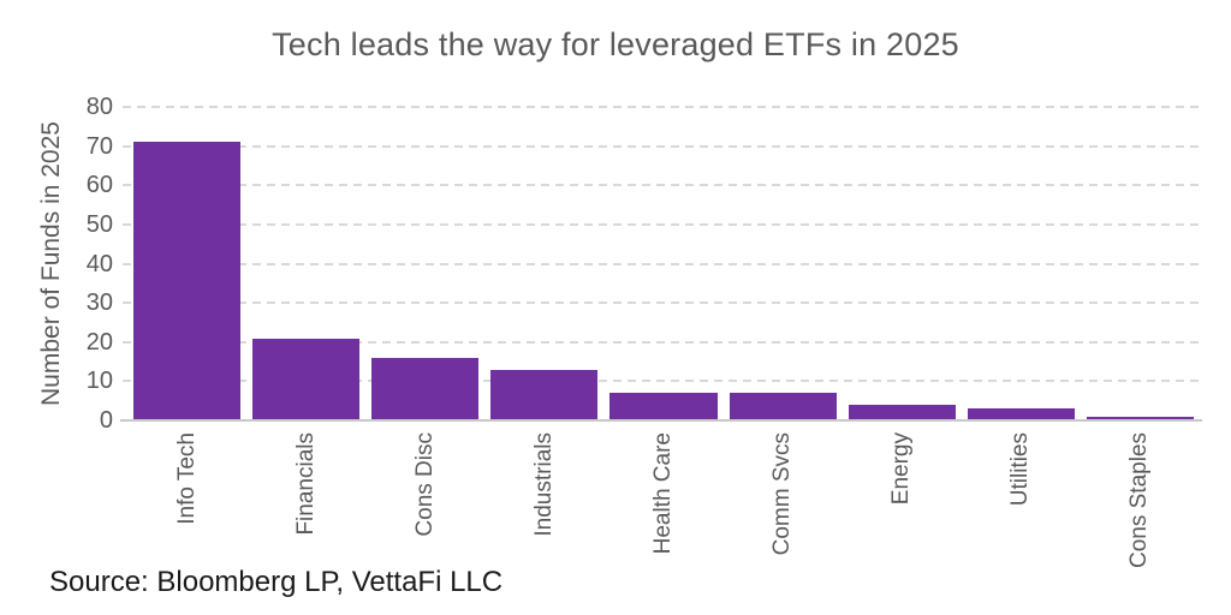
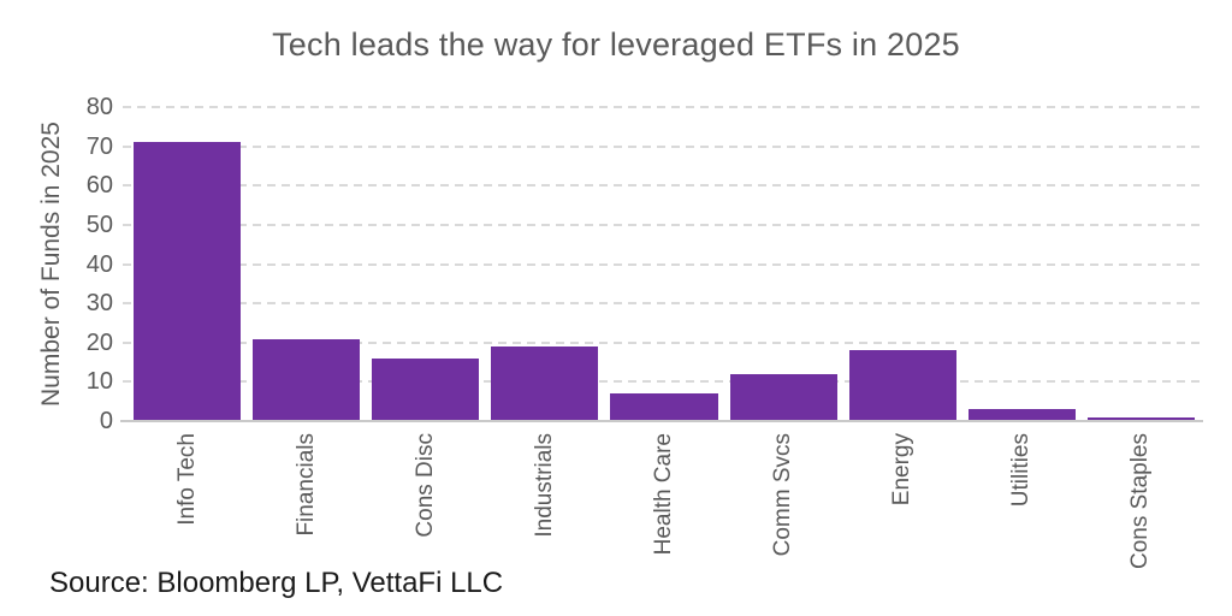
Industrials: 13 -> 19
Comm Svcs: 7 -> 12
Energy: 4 -> 18
